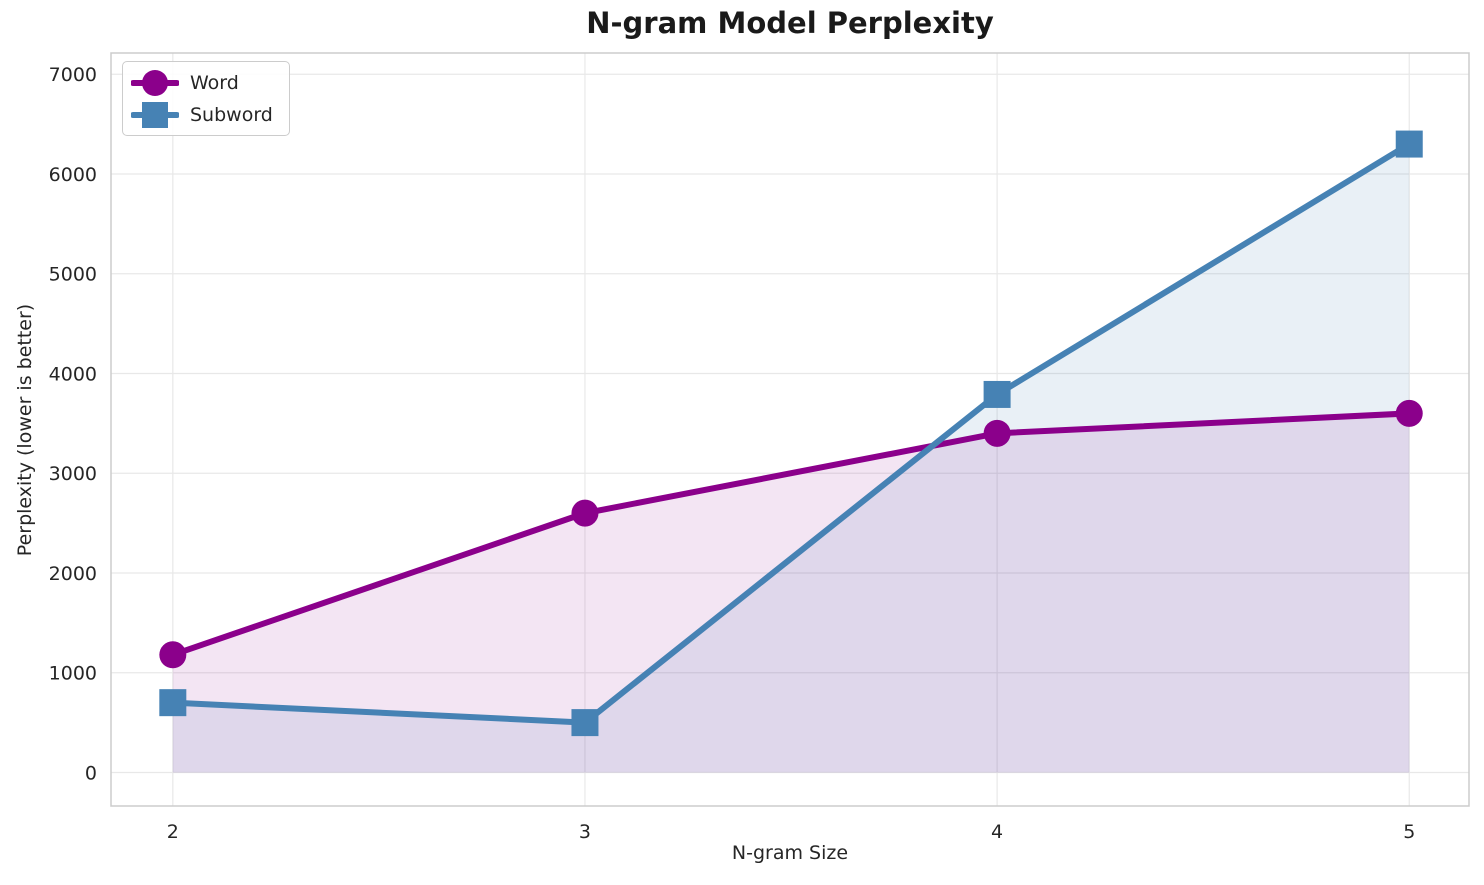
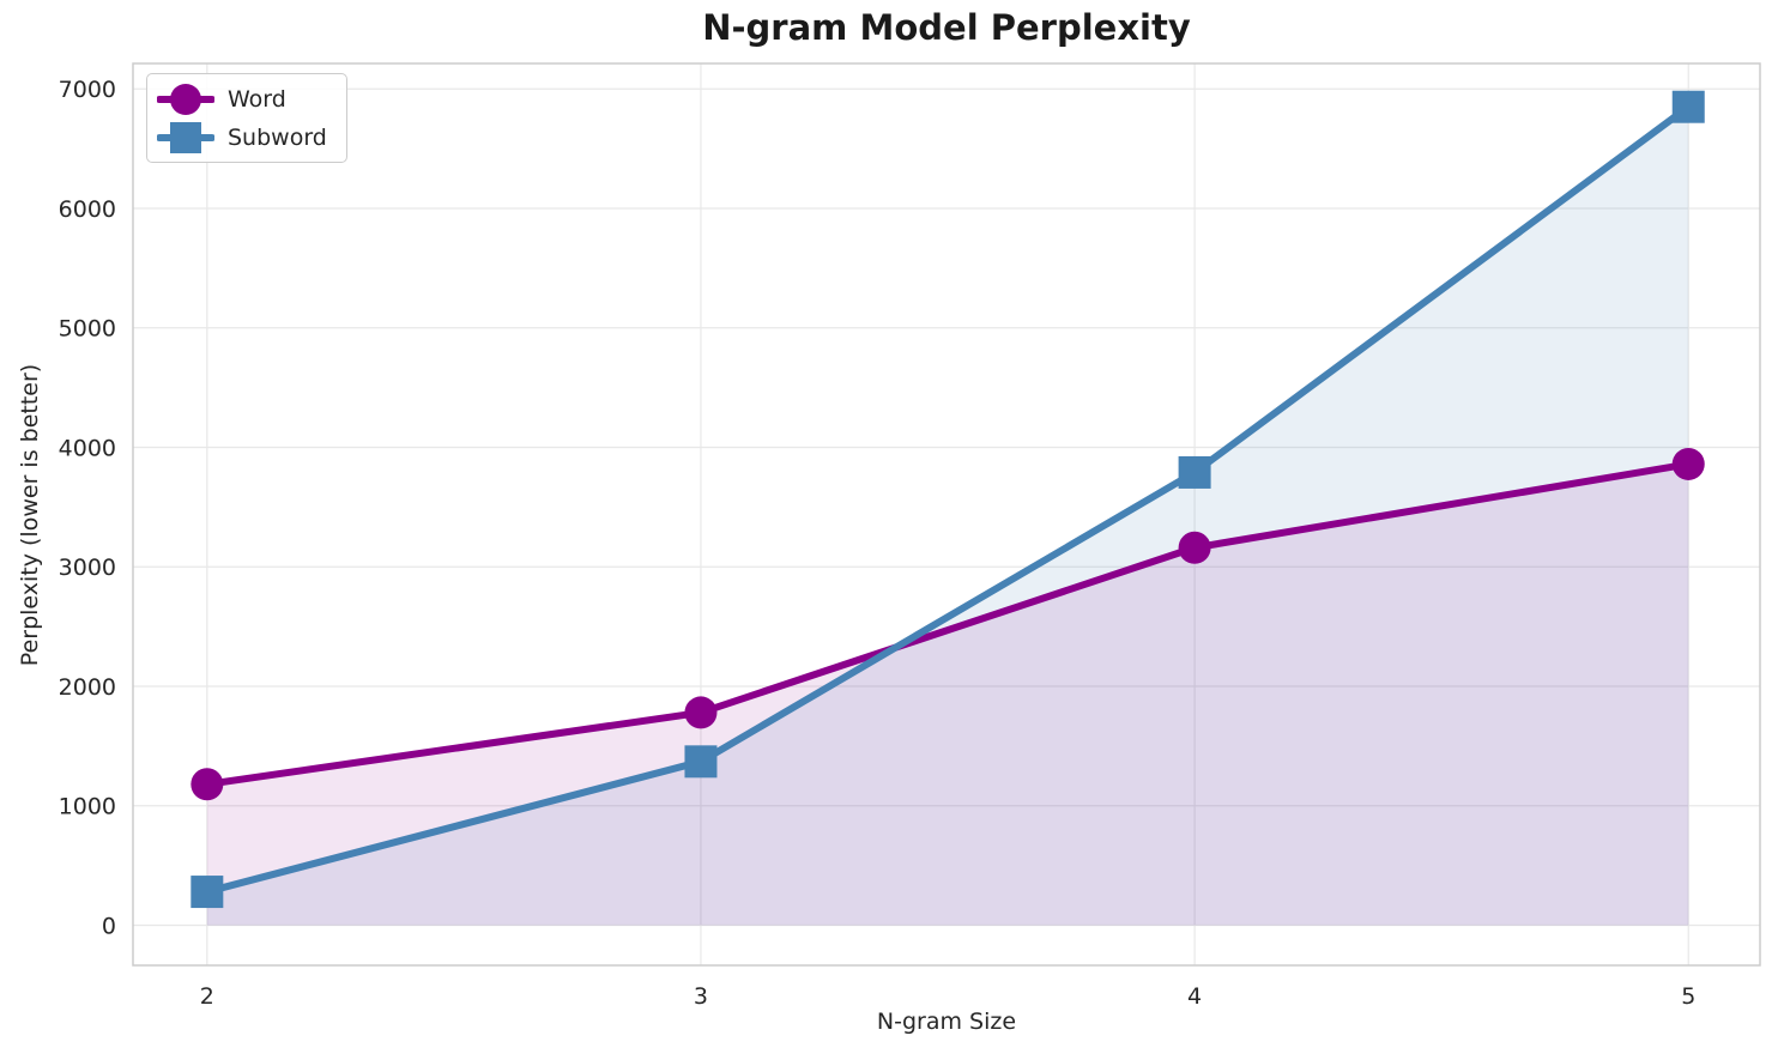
Subword/2: 700 -> 300
Word/3: 2600 -> 1800
Subword/3: 500 -> 1400
Word/4: 3400 -> 3200
Word/5: 3600 -> 3900
Subword/5: 6300 -> 6800
